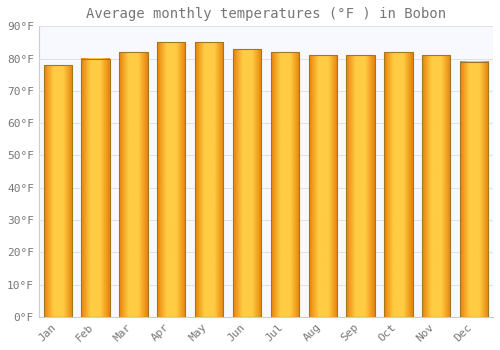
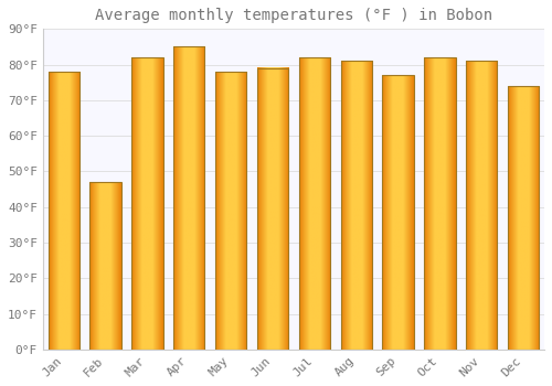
Feb: 80°F -> 47°F
May: 85°F -> 78°F
Jun: 83°F -> 79°F
Sep: 81°F -> 77°F
Dec: 79°F -> 74°F
